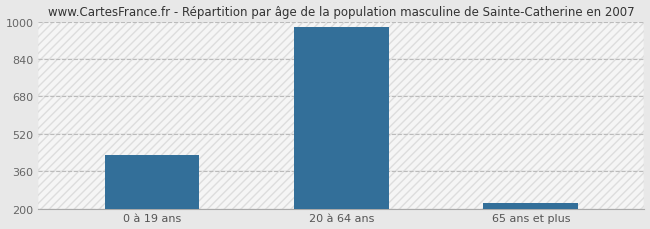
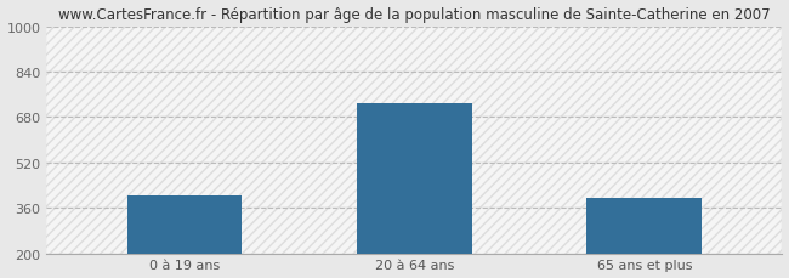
0 à 19 ans: 430 -> 405
20 à 64 ans: 975 -> 730
65 ans et plus: 225 -> 395
